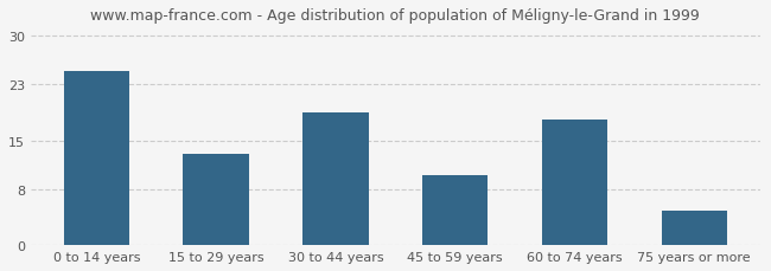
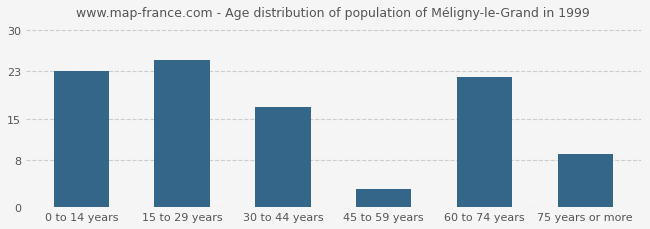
0 to 14 years: 25 -> 23
15 to 29 years: 13 -> 25
30 to 44 years: 19 -> 17
45 to 59 years: 10 -> 3
60 to 74 years: 18 -> 22
75 years or more: 5 -> 9
